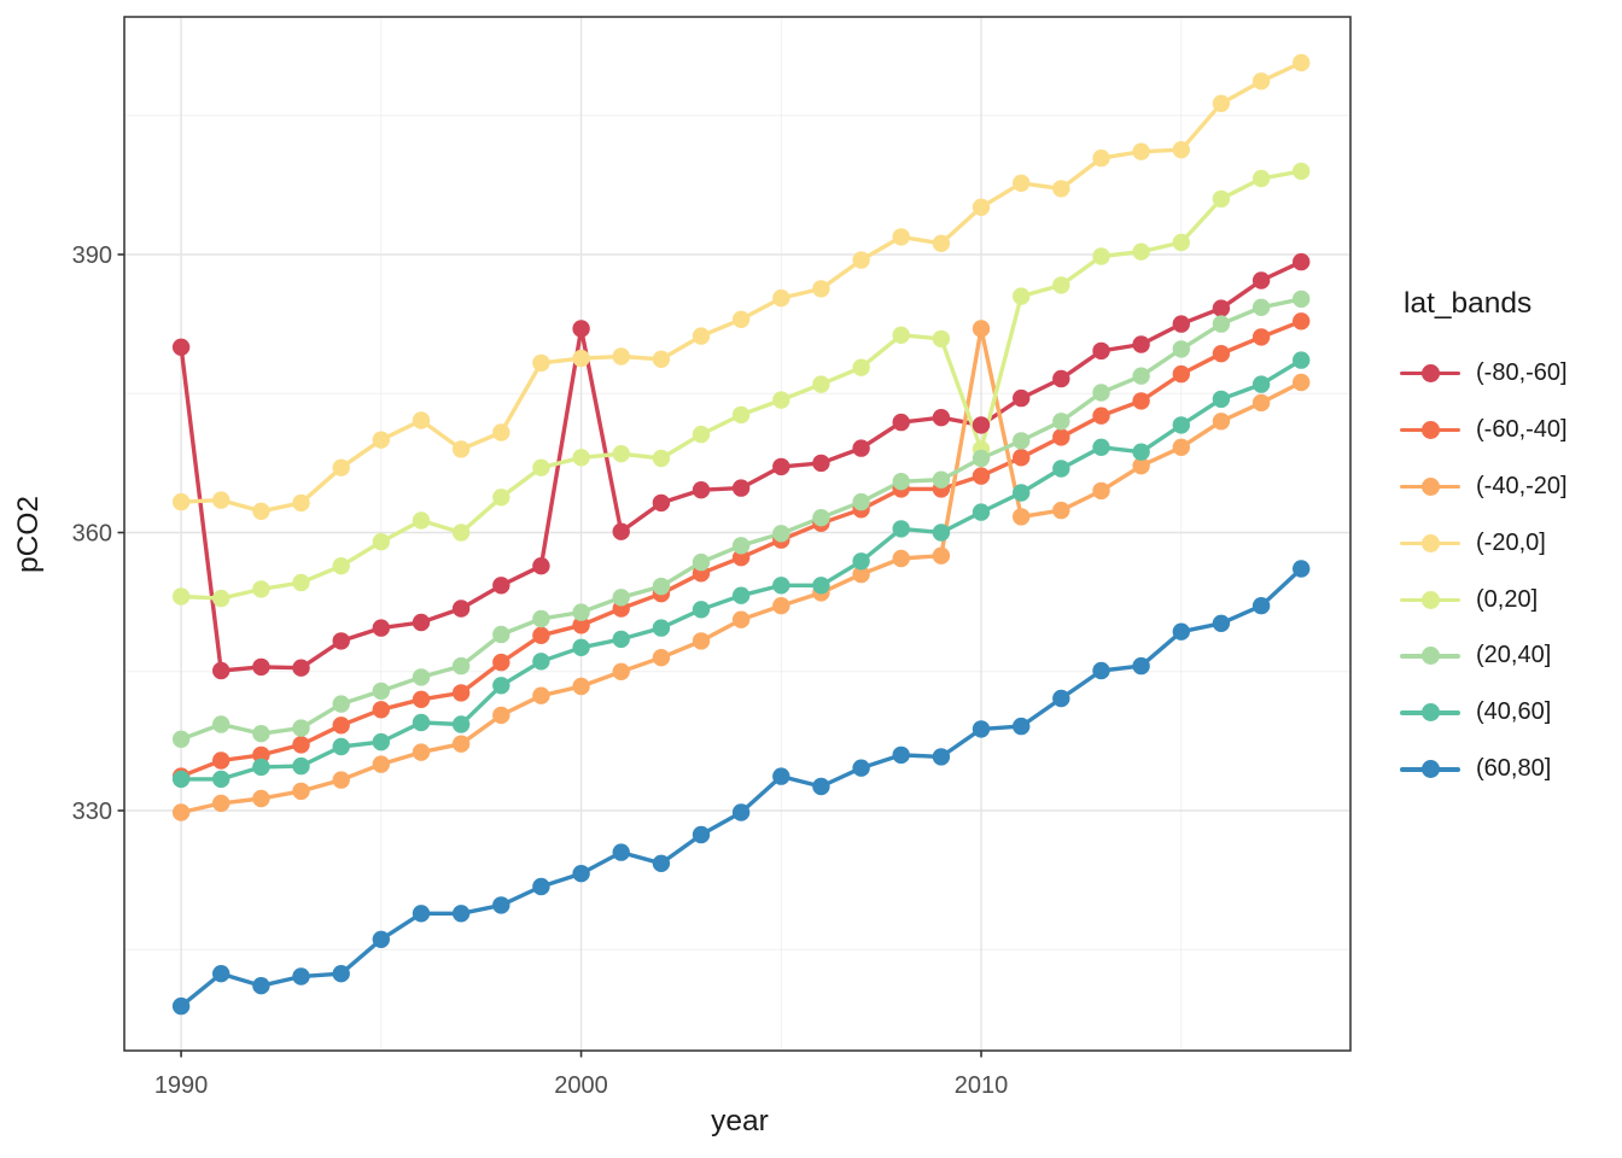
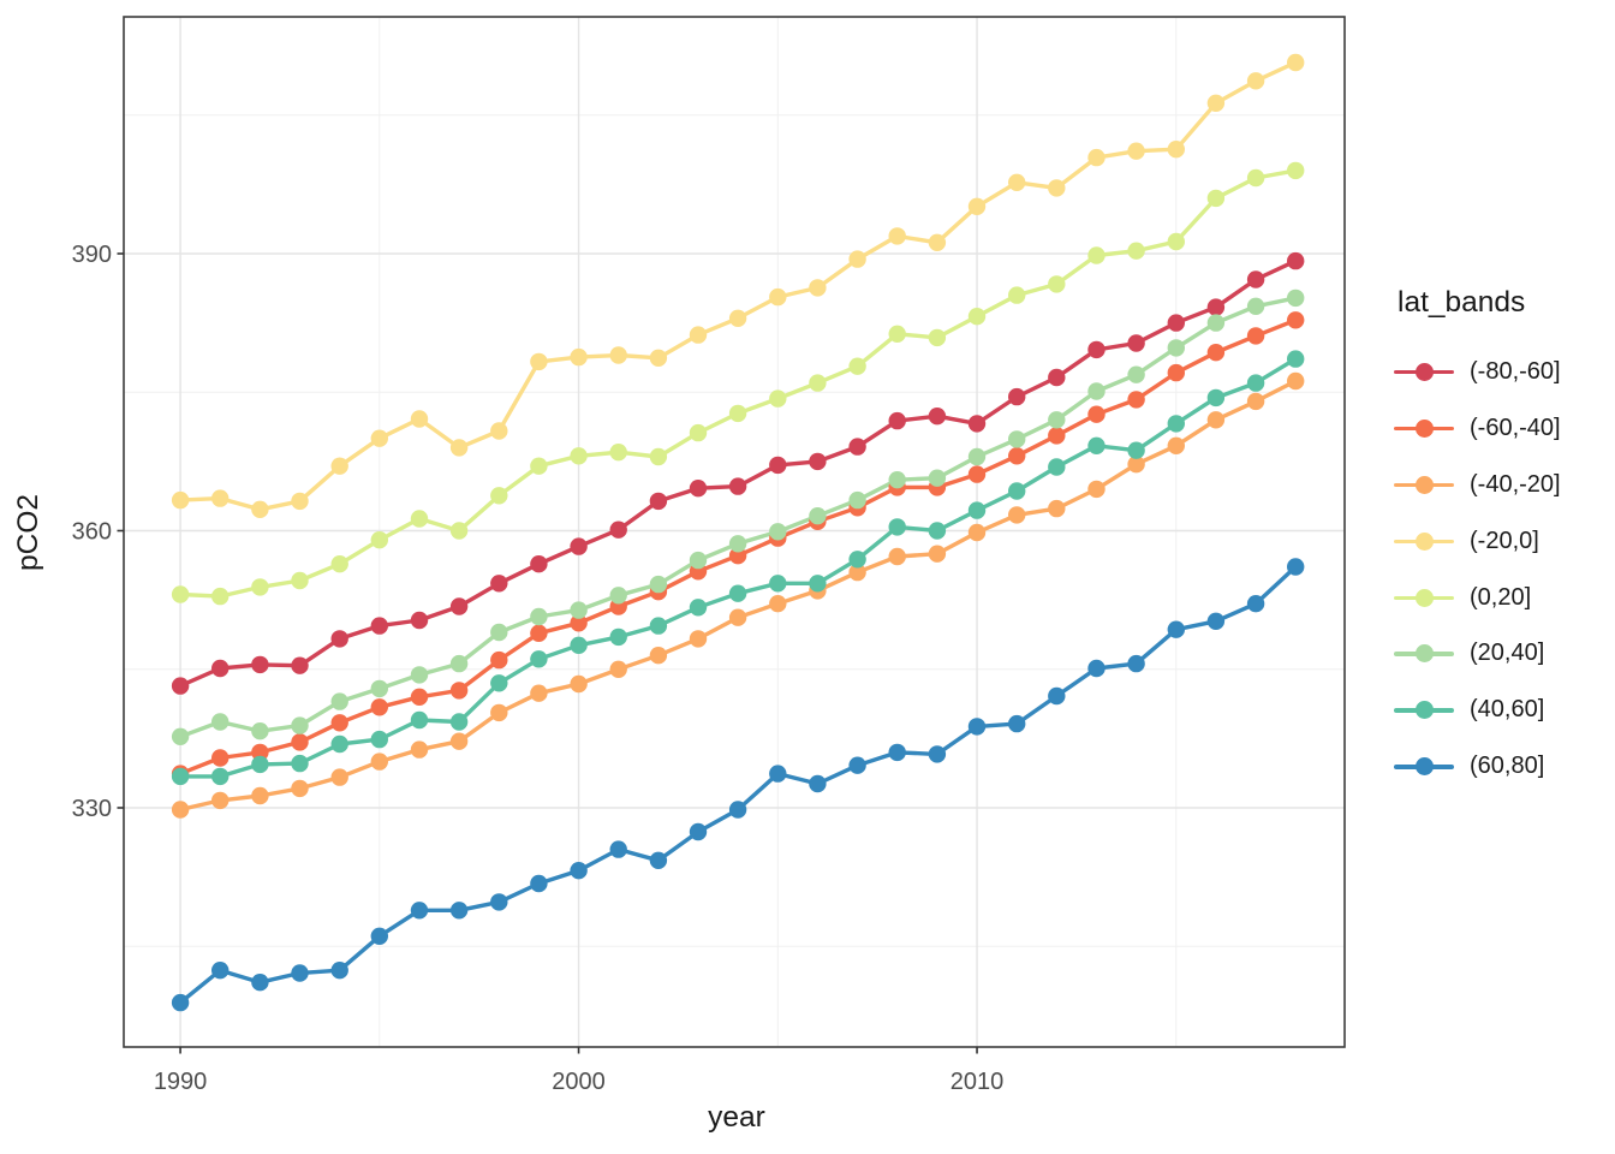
(-80,-60]/1990: 380 -> 343
(-80,-60]/2000: 382 -> 358
(-40,-20]/2010: 382 -> 360
(0,20]/2010: 369 -> 383
